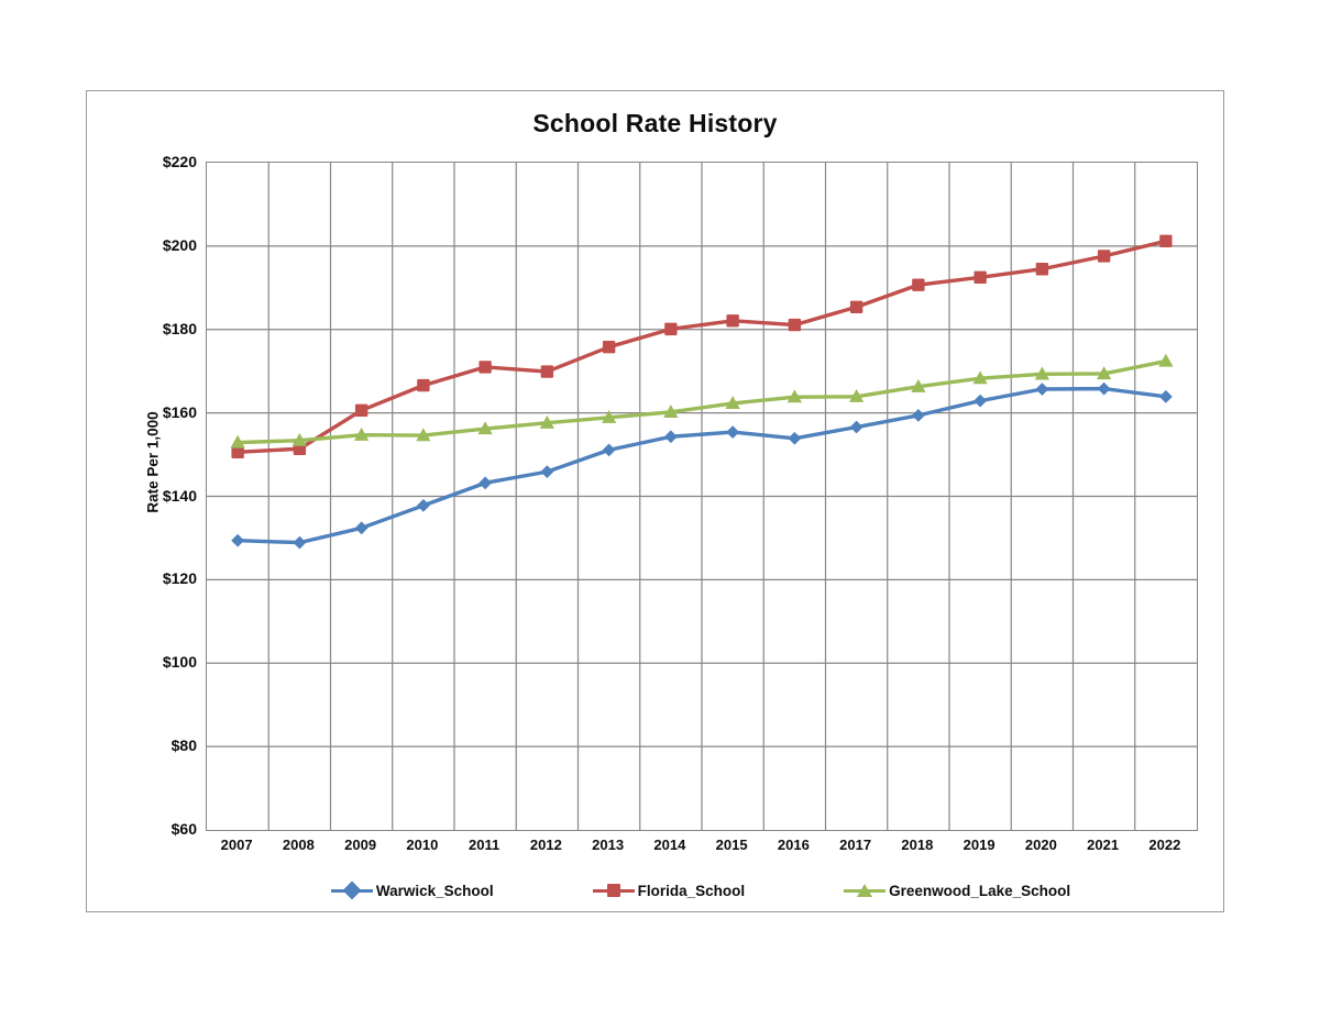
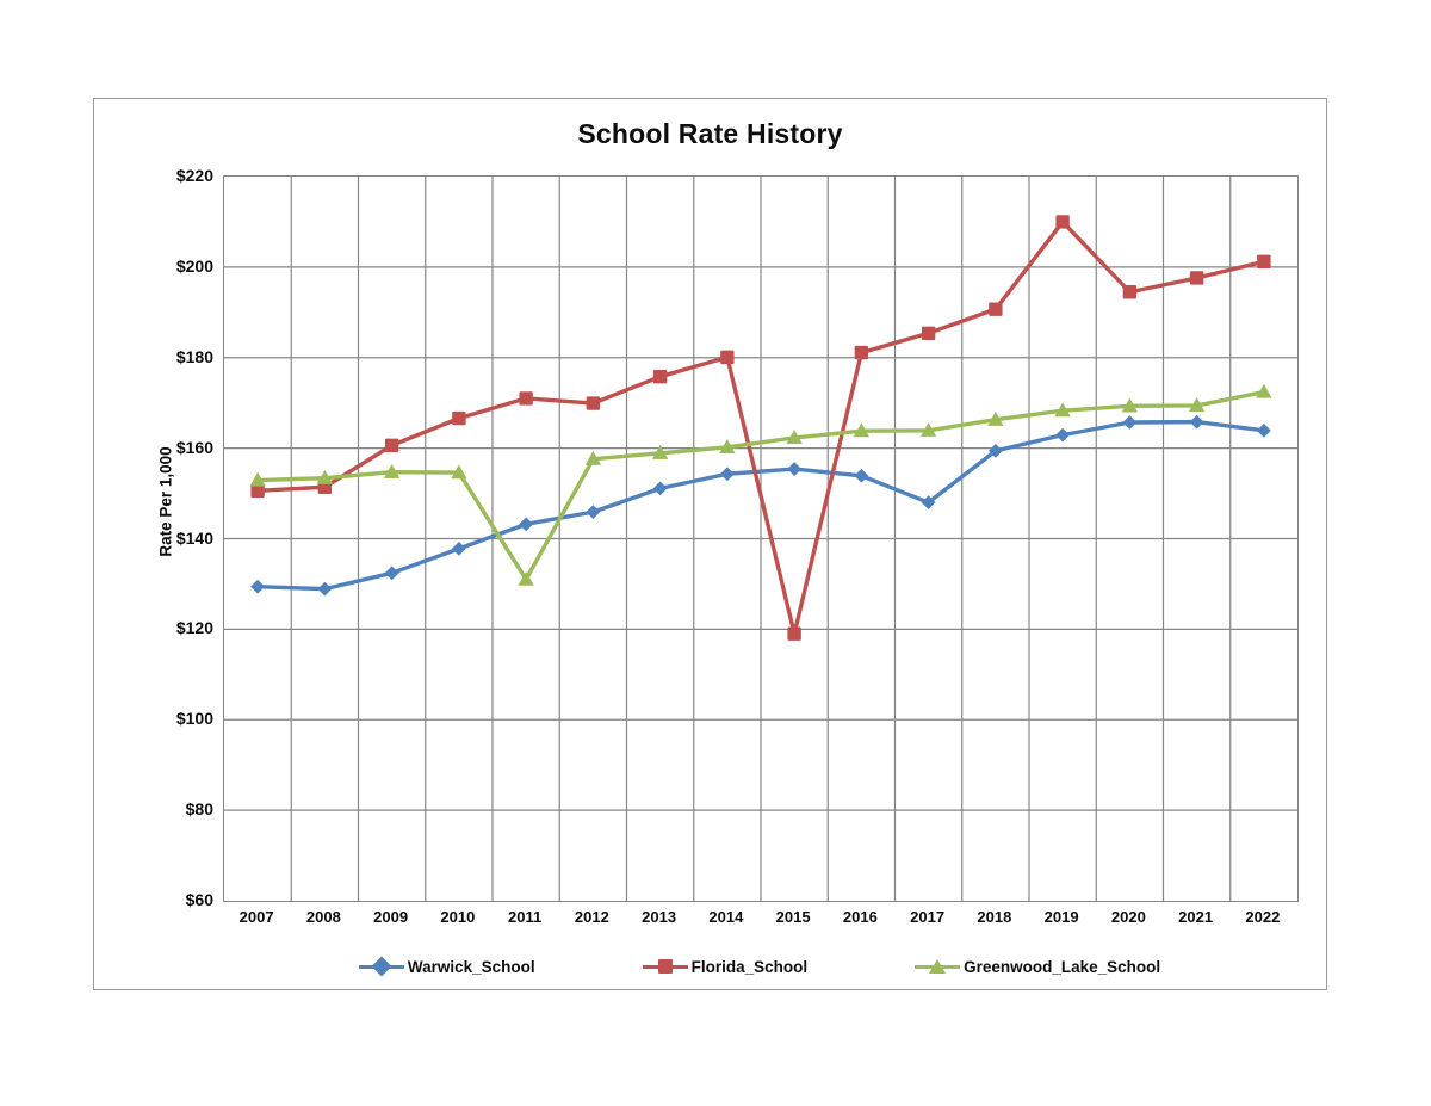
Greenwood_Lake_School/2011: $156 -> $131
Florida_School/2015: $182 -> $119
Warwick_School/2017: $157 -> $148
Florida_School/2019: $192 -> $210
